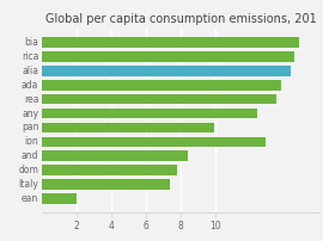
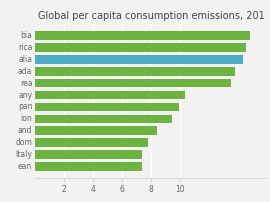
any: 12.4 -> 10.3
ion: 12.9 -> 9.4
ean: 2.0 -> 7.4
